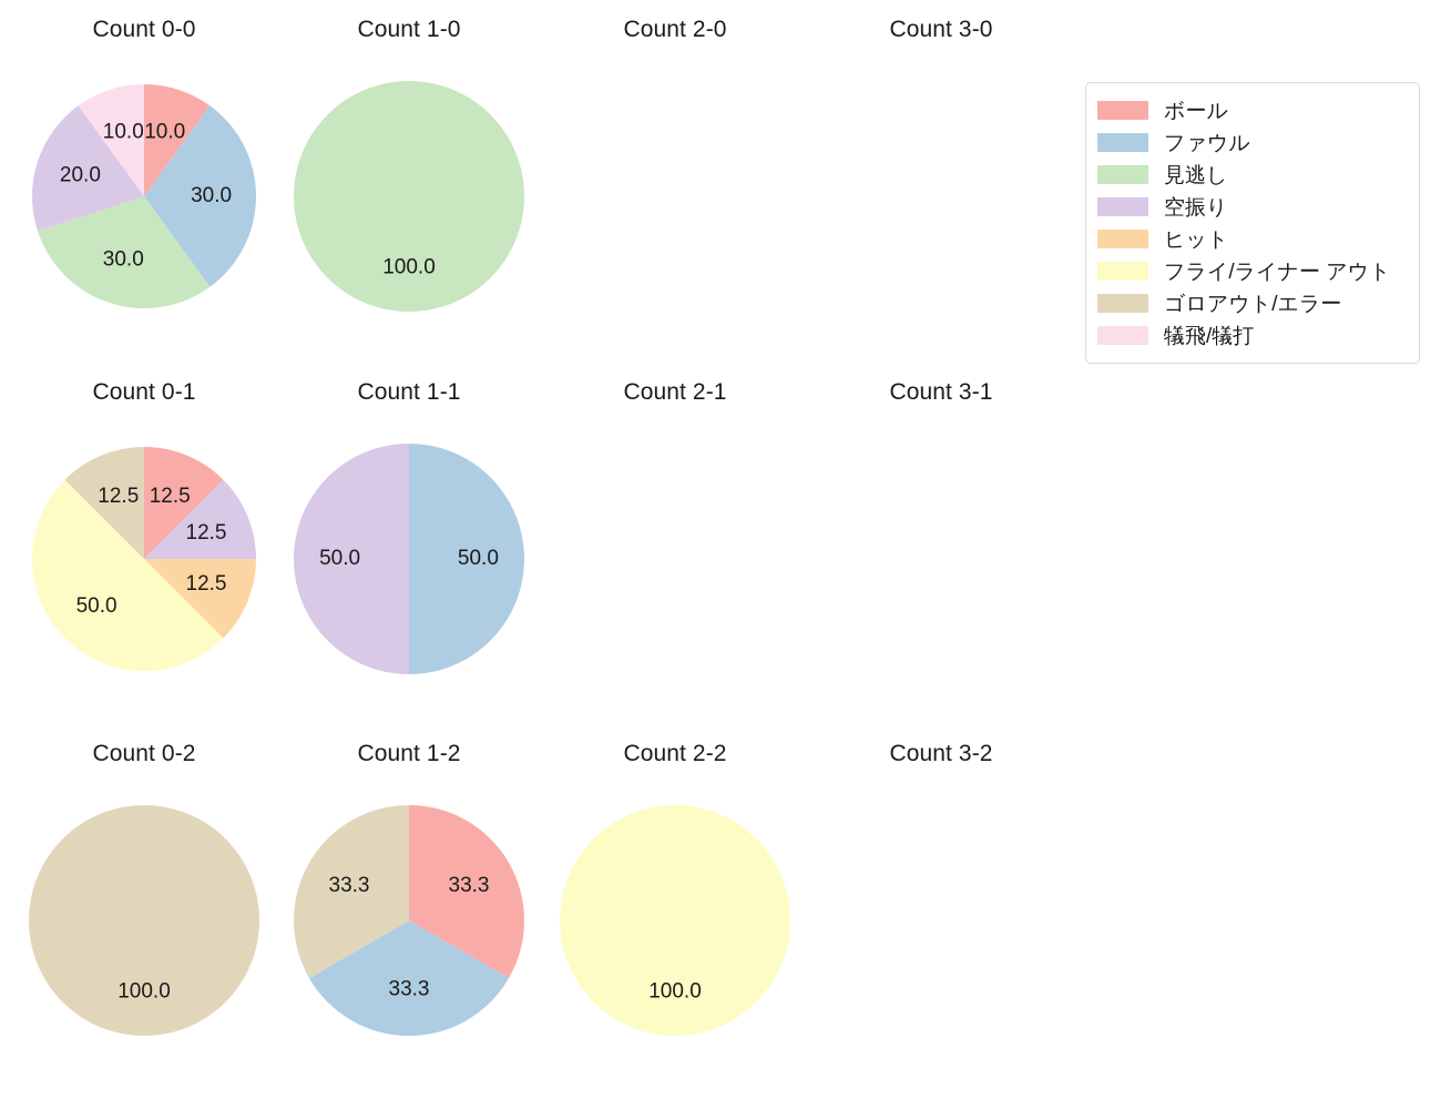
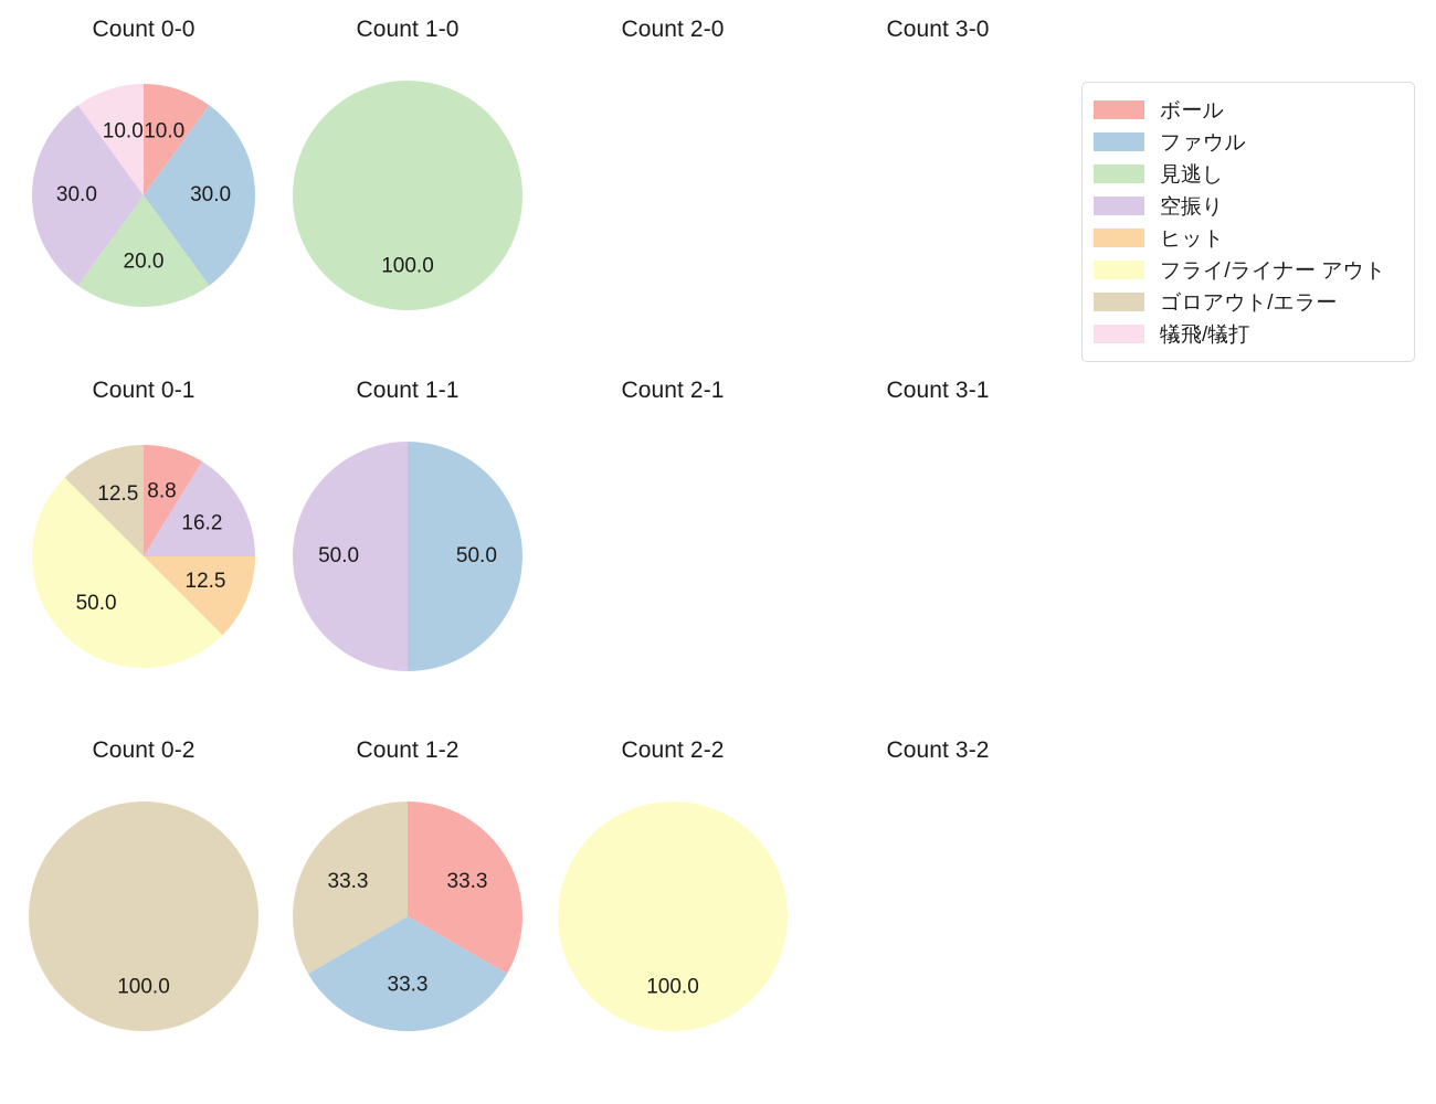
Count 0-0/見逃し: 30.0 -> 20.0
Count 0-0/空振り: 20.0 -> 30.0
Count 0-1/ボール: 12.5 -> 8.8
Count 0-1/空振り: 12.5 -> 16.2
